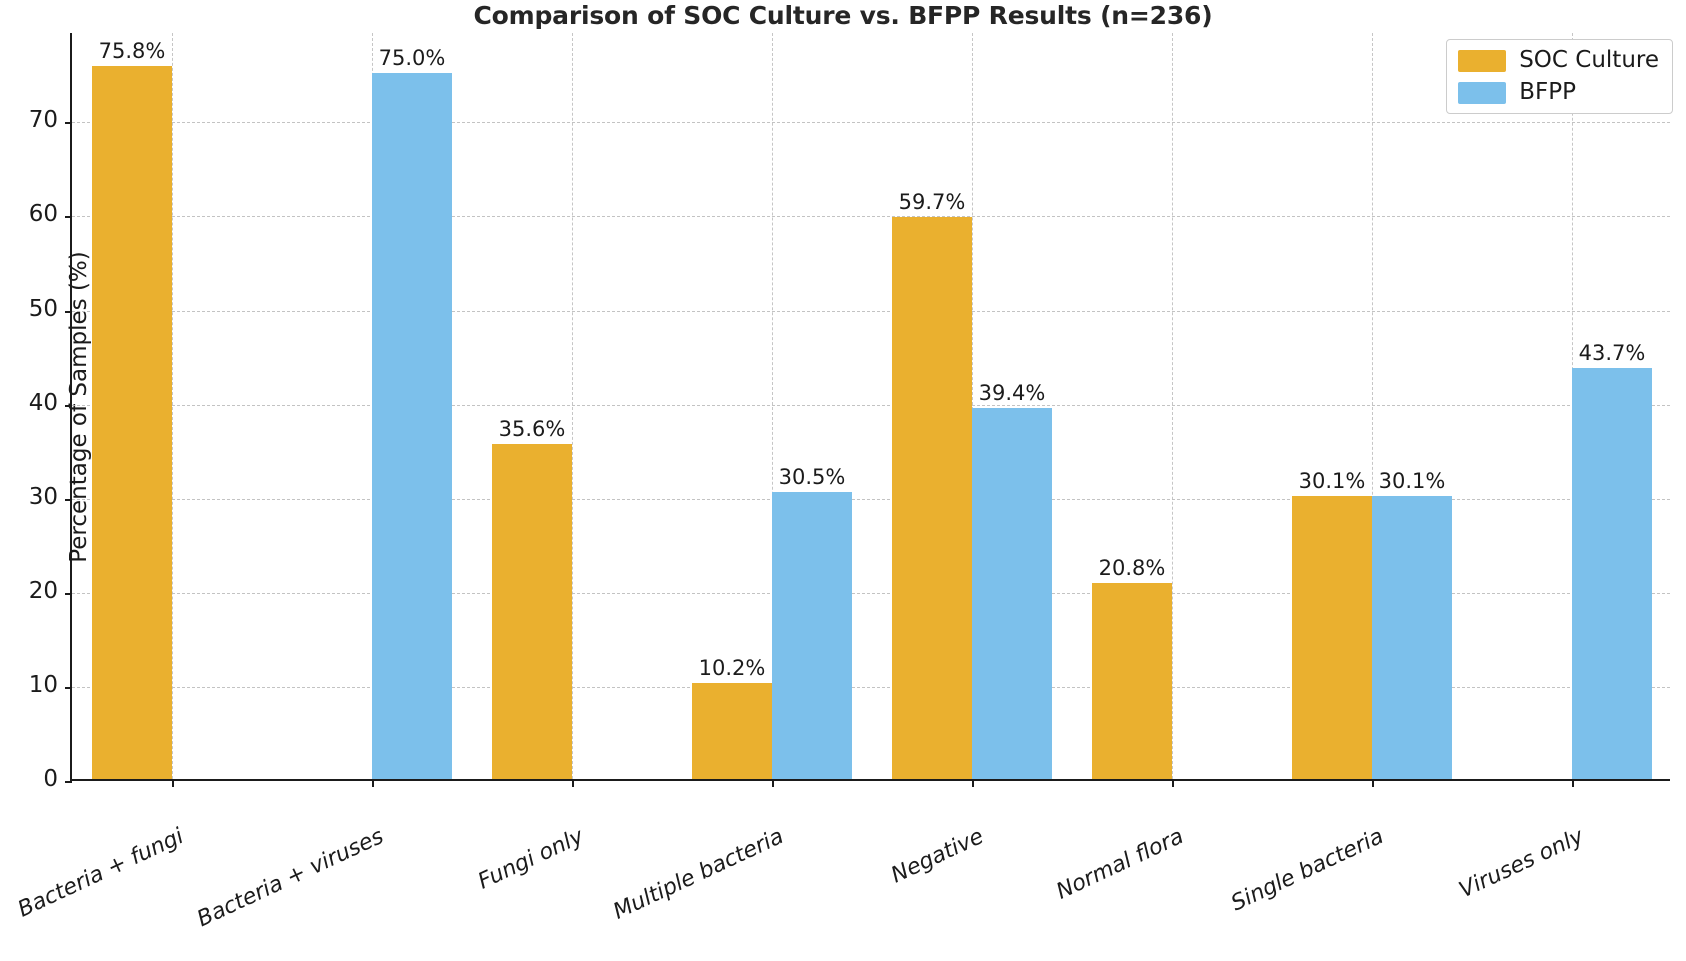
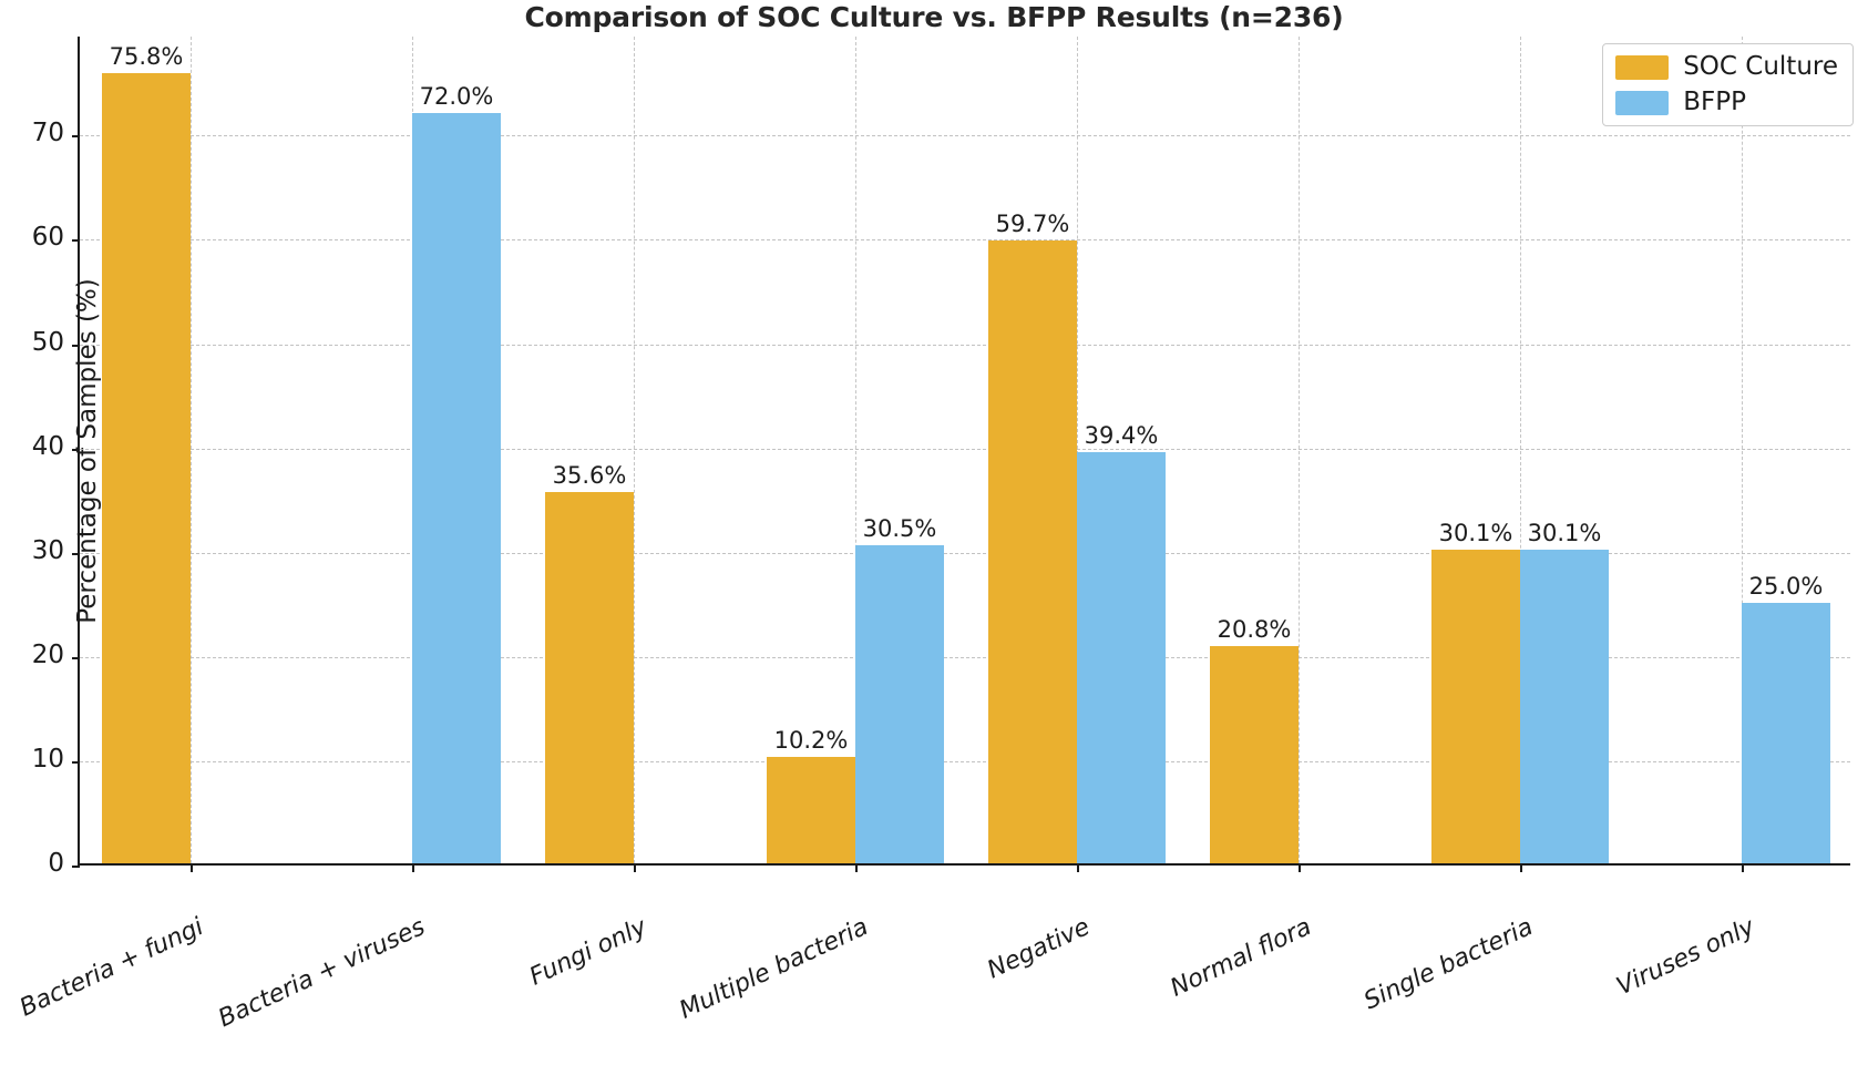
BFPP/Bacteria + viruses: 75.0% -> 72.0%
BFPP/Viruses only: 43.7% -> 25.0%
